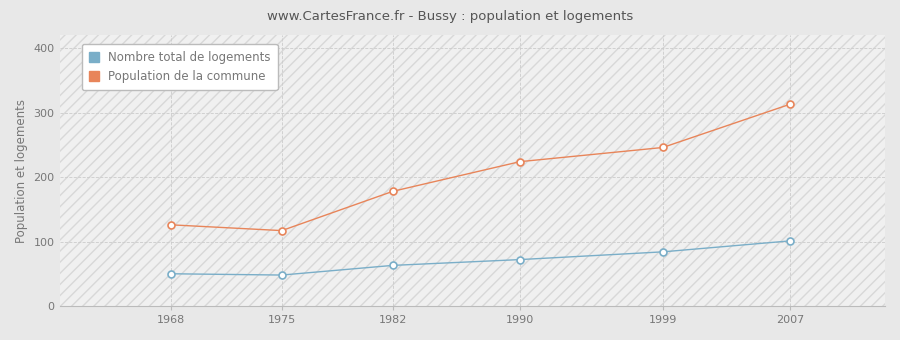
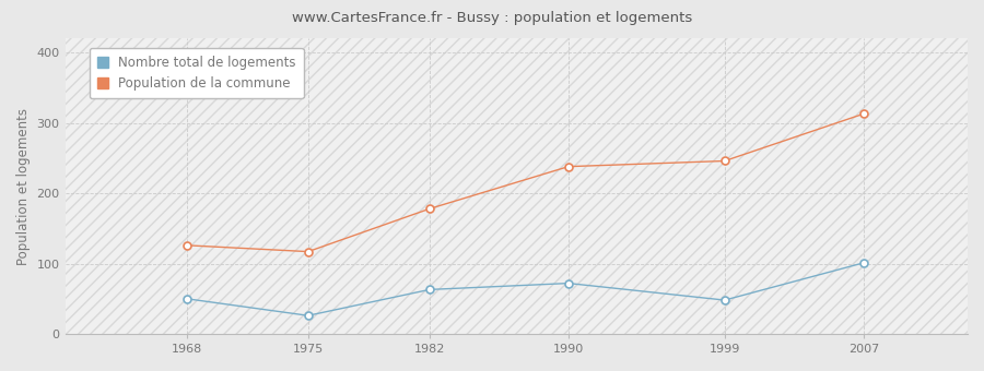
Nombre total de logements/1975: 48 -> 26
Population de la commune/1990: 224 -> 238
Nombre total de logements/1999: 84 -> 48
